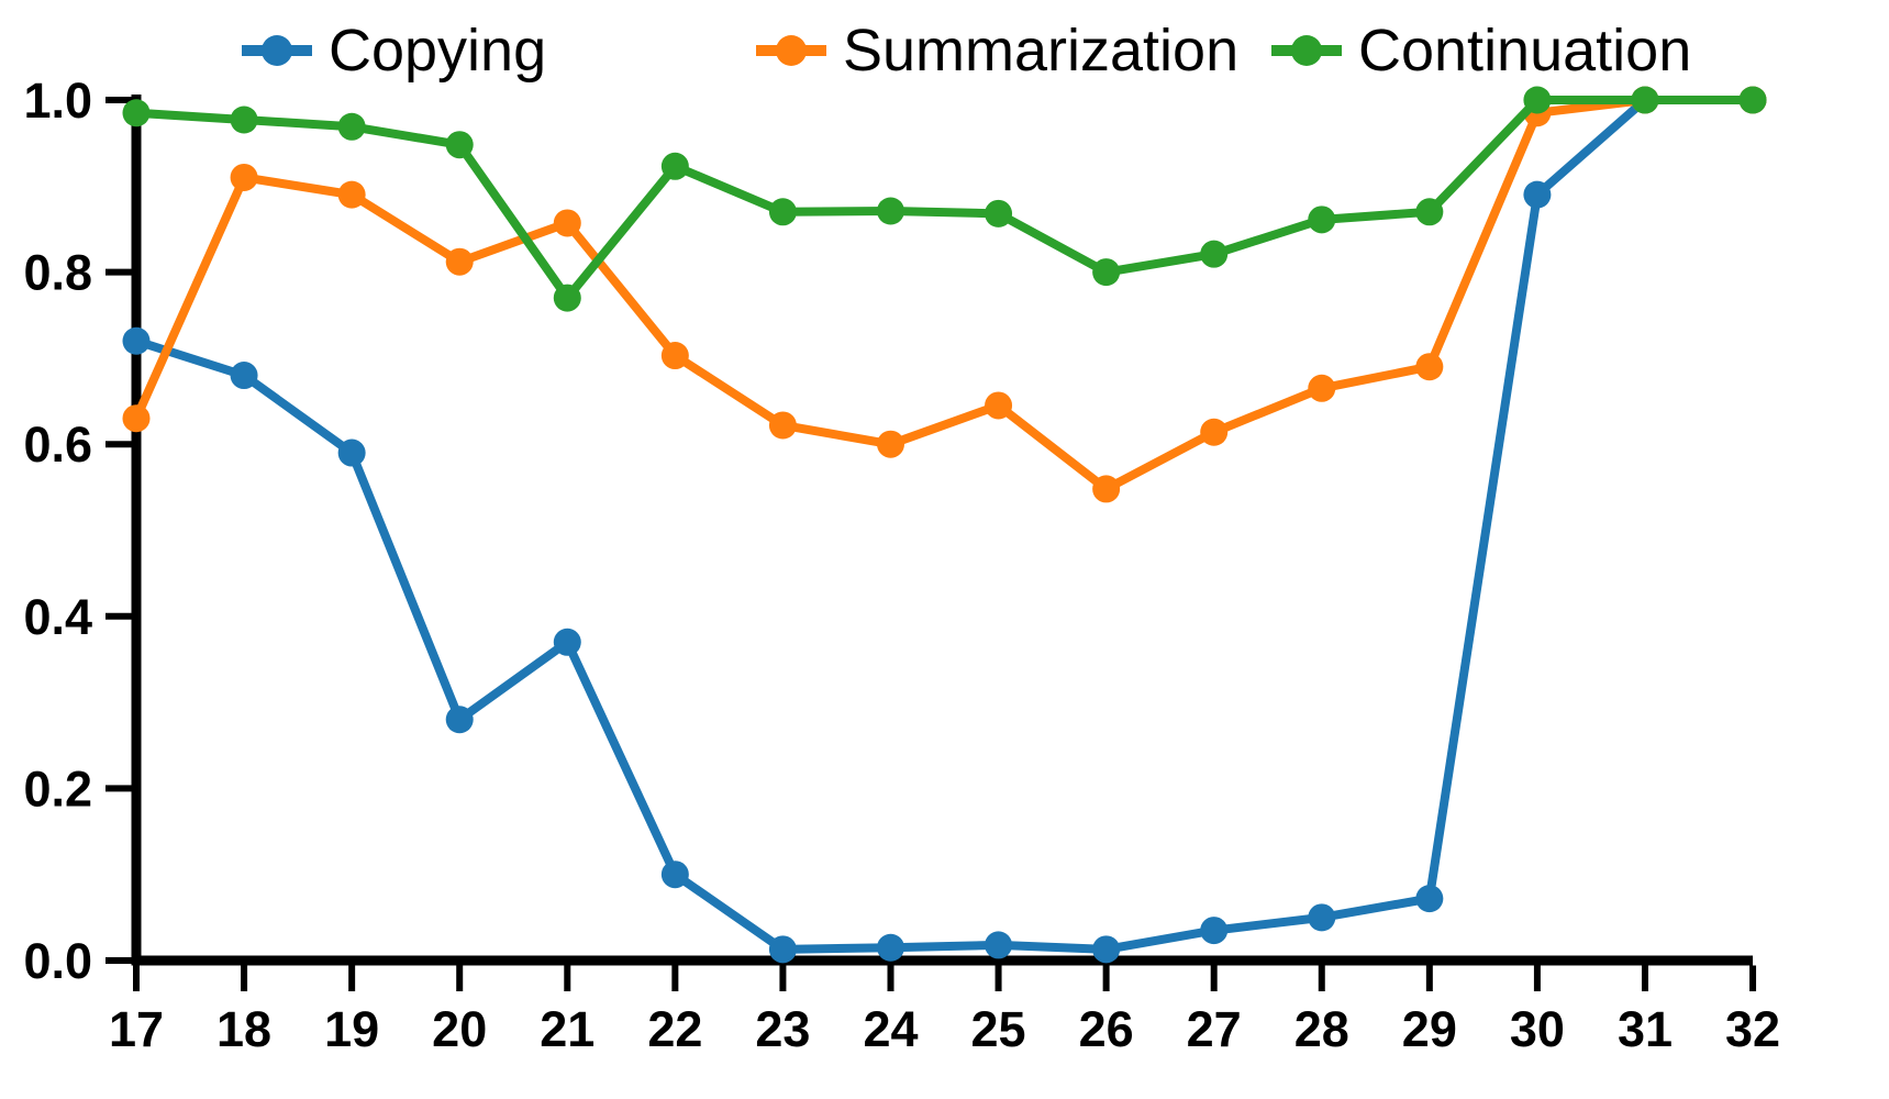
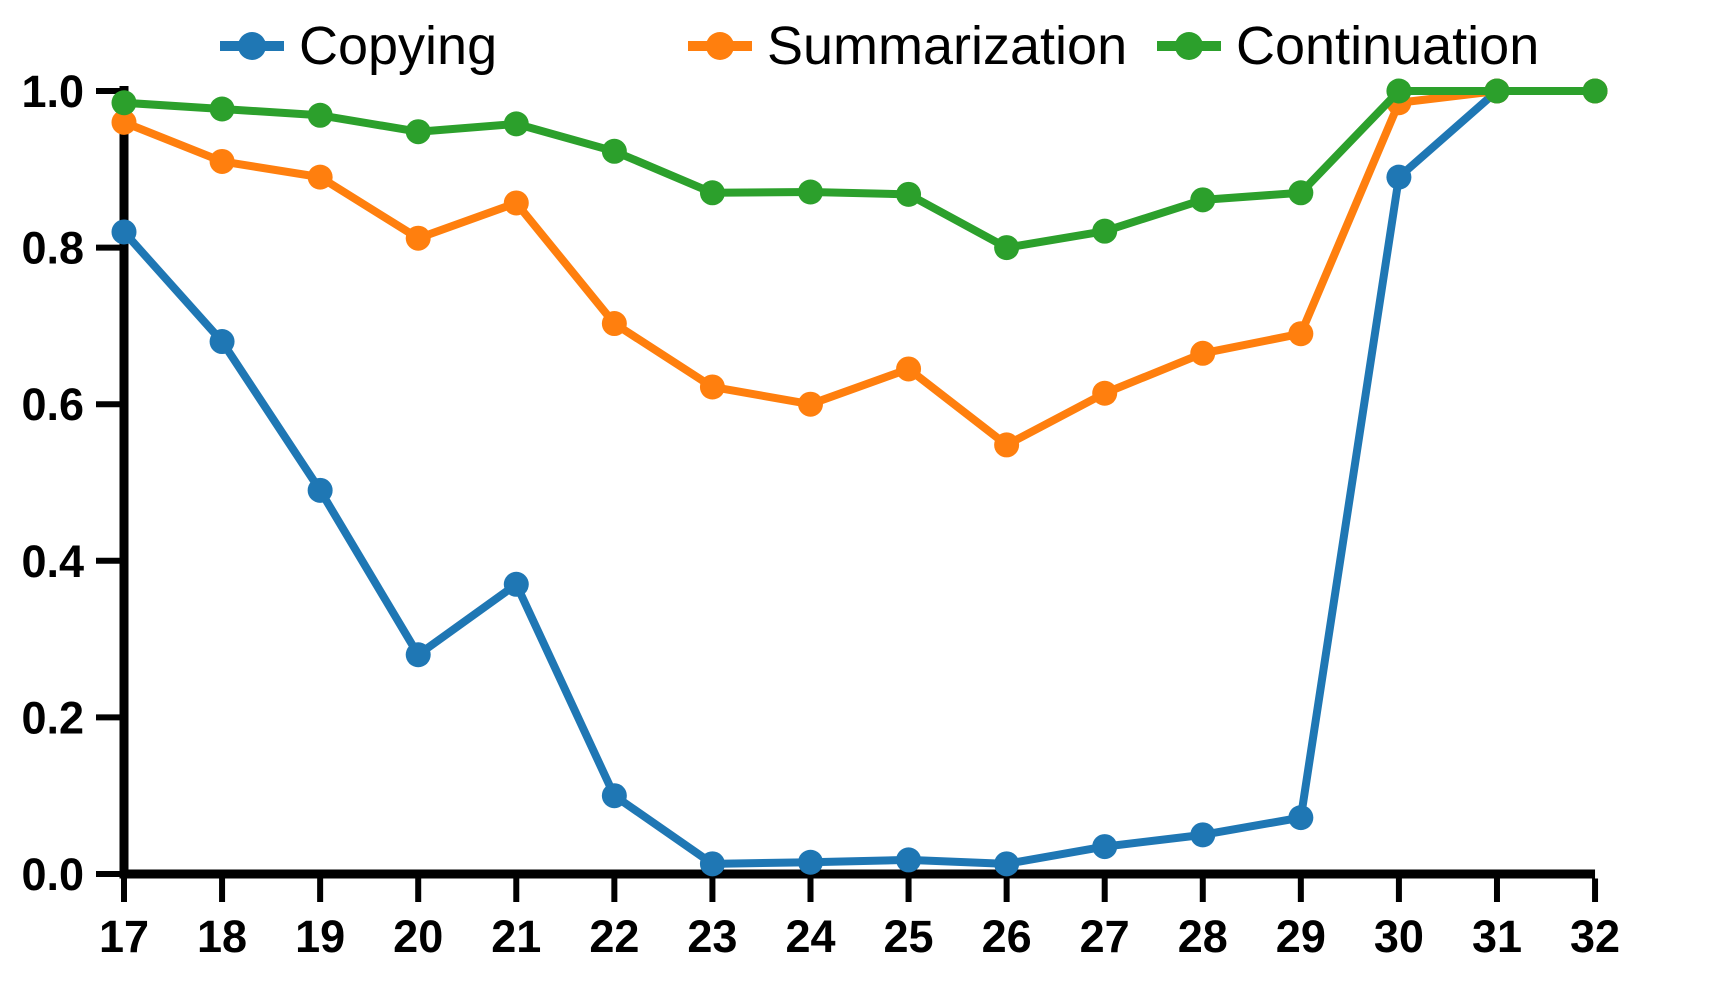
Copying/17: 0.72 -> 0.82
Summarization/17: 0.63 -> 0.96
Copying/19: 0.59 -> 0.49
Continuation/21: 0.77 -> 0.96
